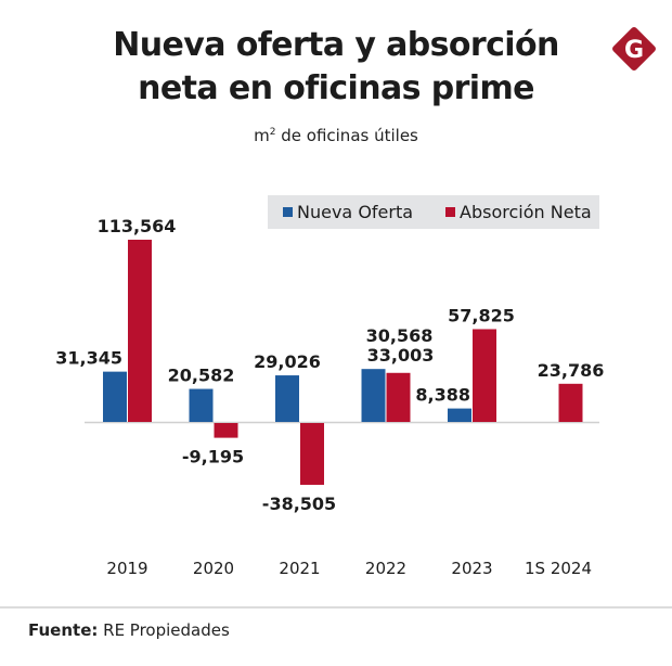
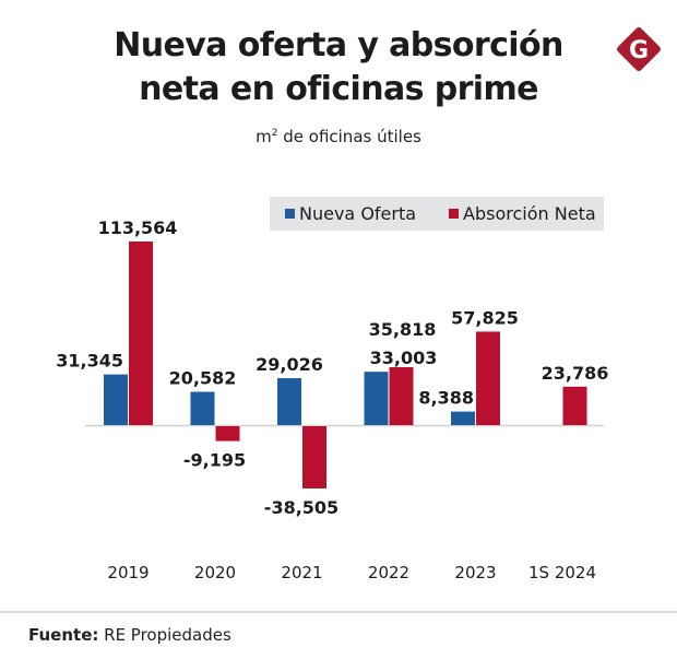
Absorción Neta/2022: 30,568 -> 35,818
